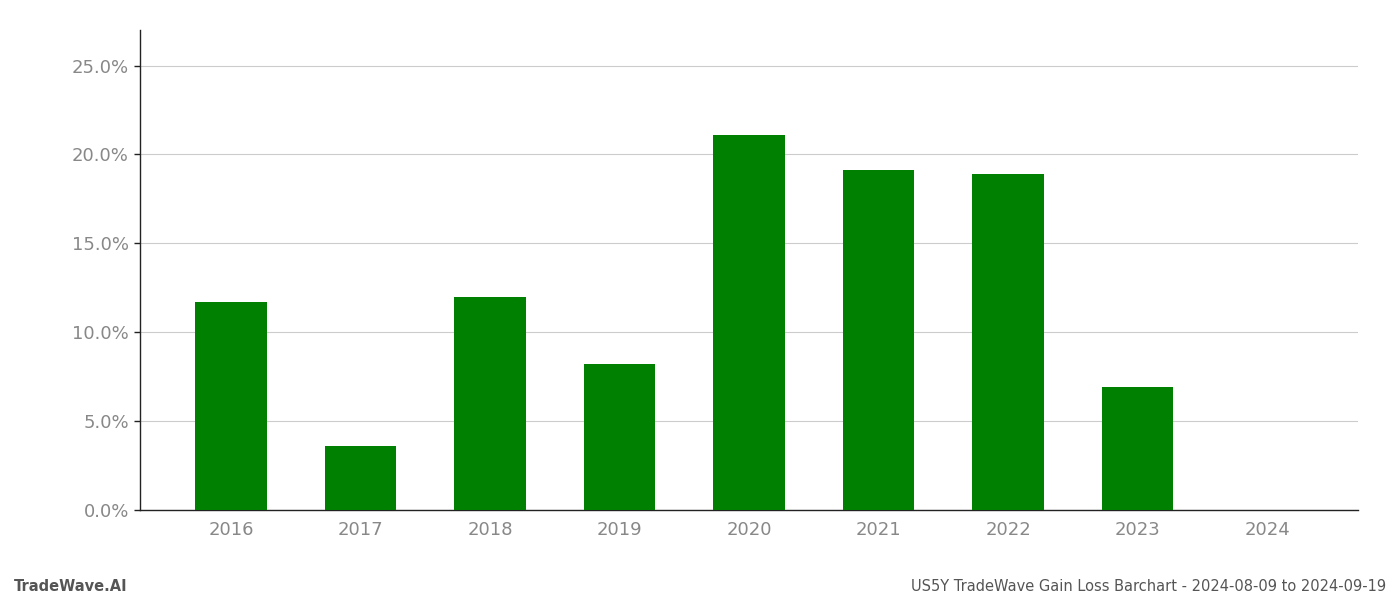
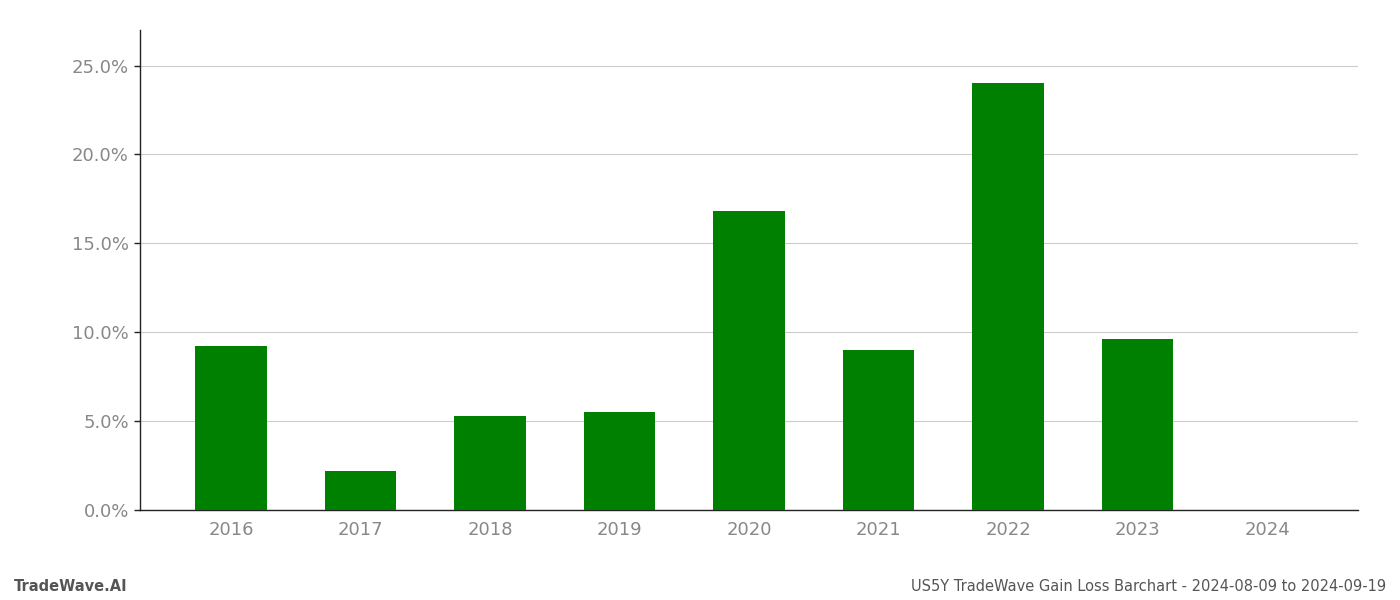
2016: 11.7% -> 9.2%
2017: 3.6% -> 2.2%
2018: 12.0% -> 5.3%
2019: 8.2% -> 5.5%
2020: 21.1% -> 16.8%
2021: 19.1% -> 9.0%
2022: 18.9% -> 24.0%
2023: 6.9% -> 9.6%
